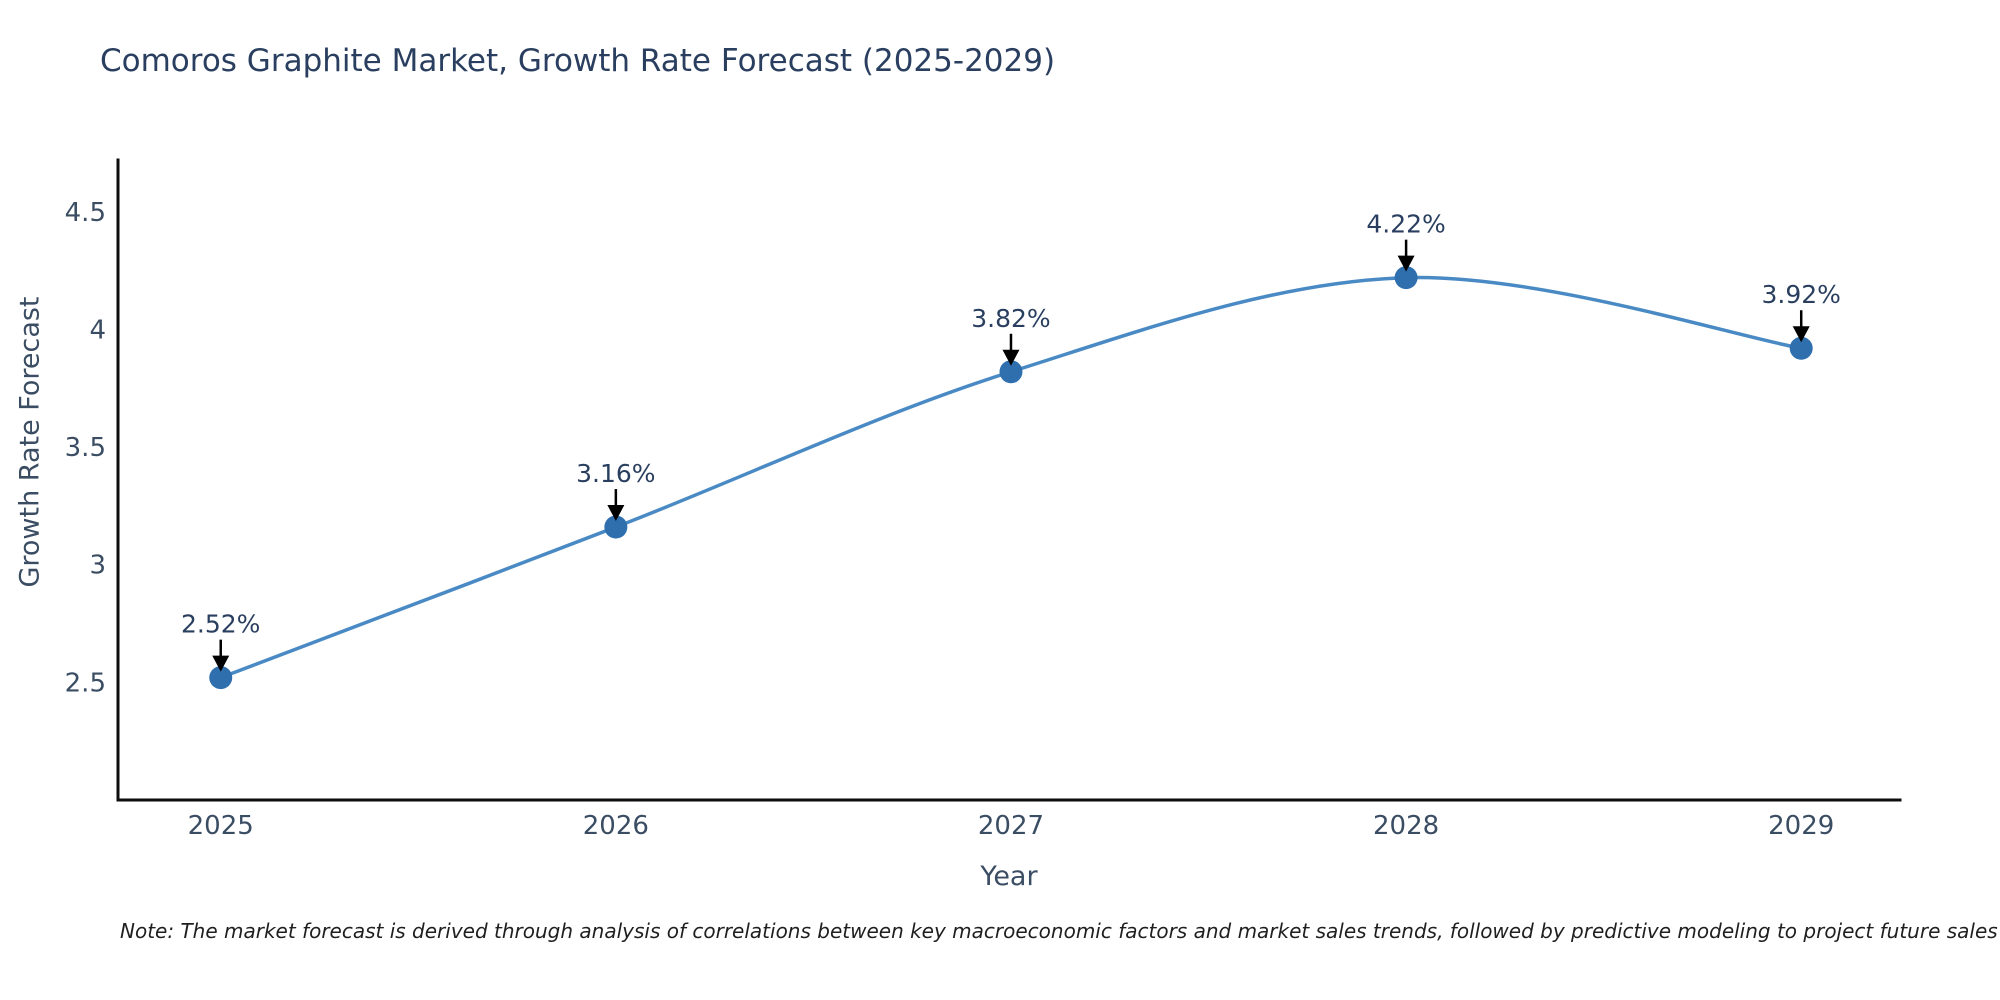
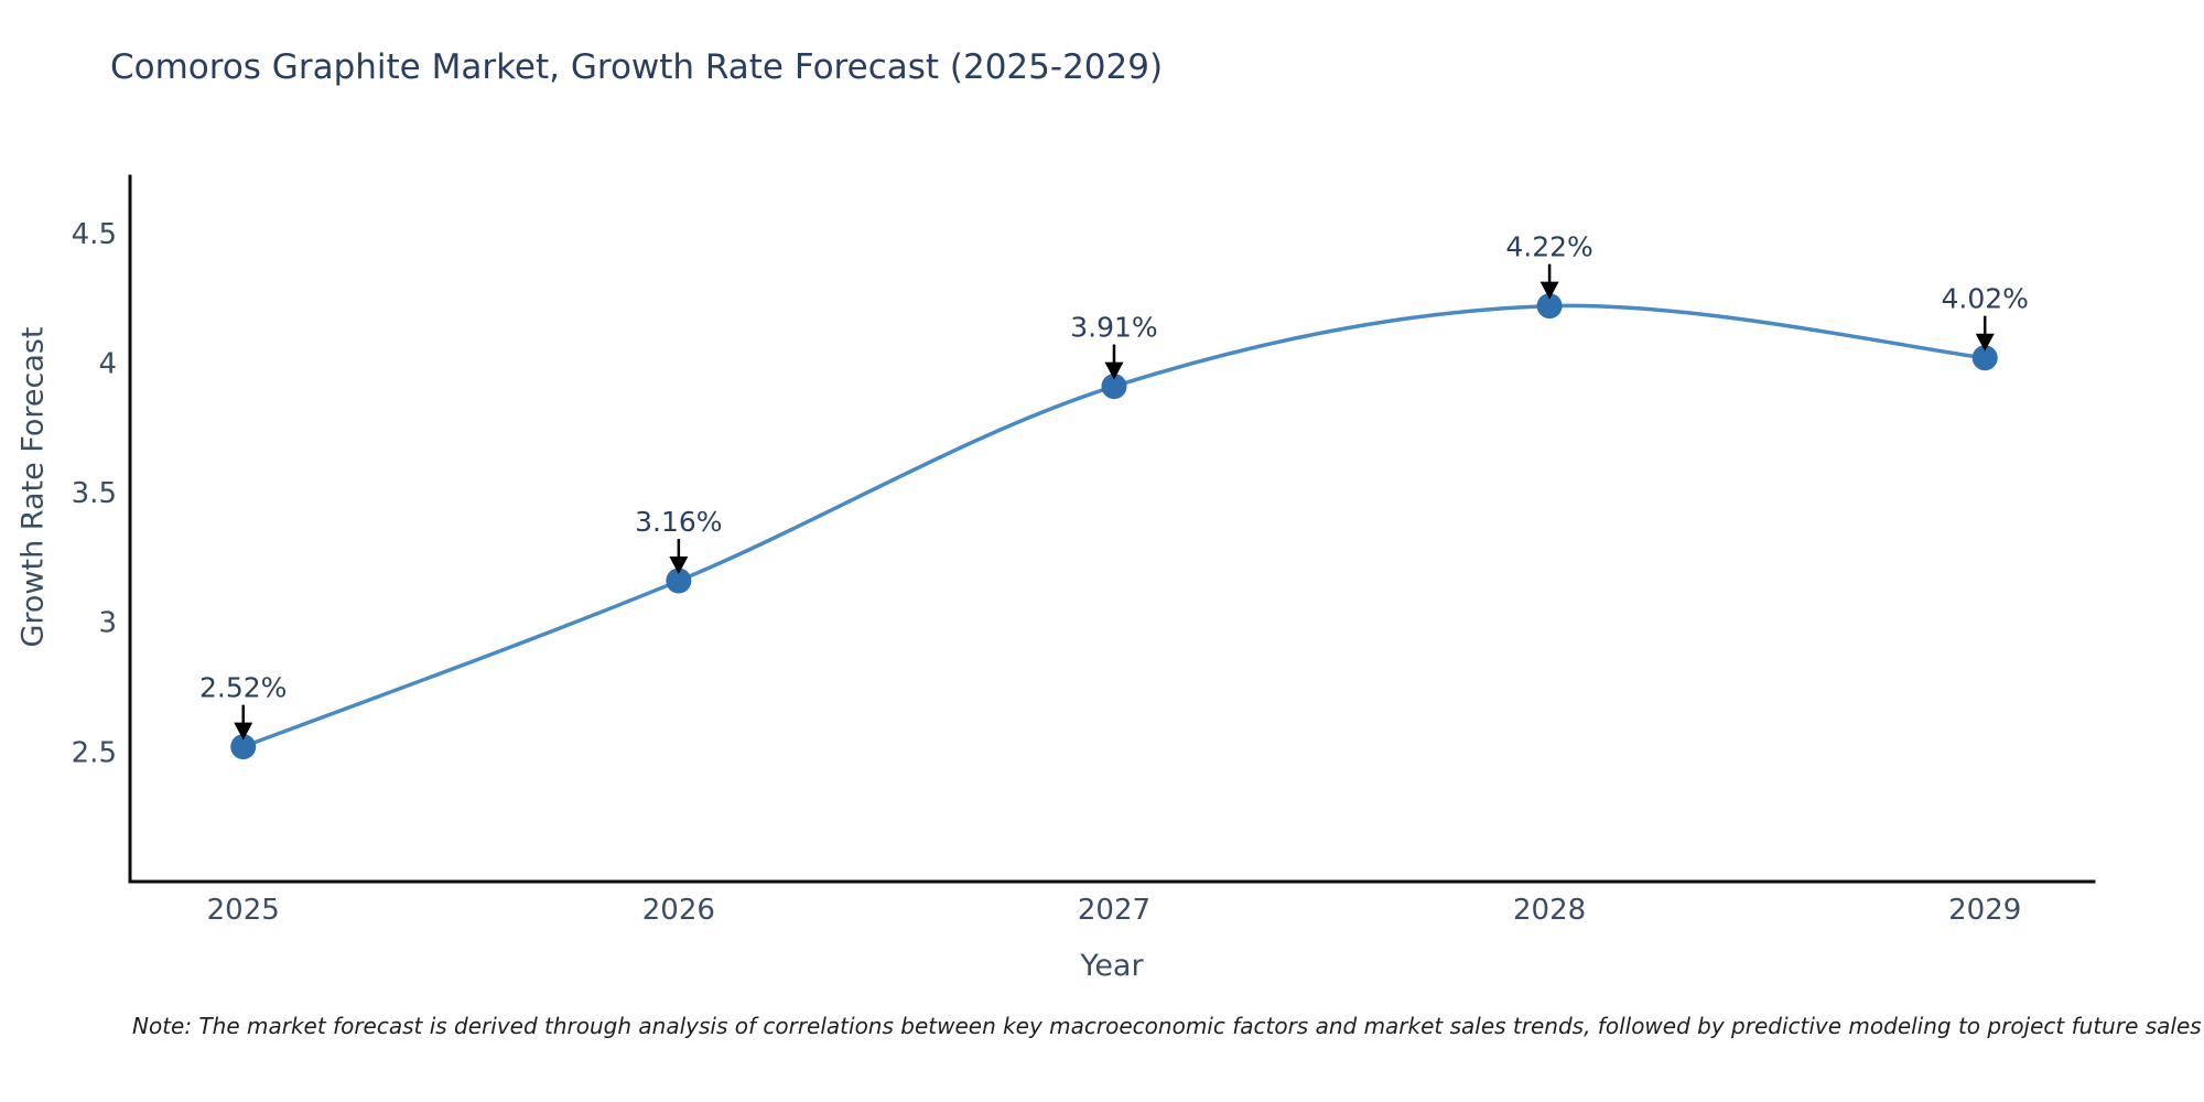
2027: 3.82% -> 3.91%
2029: 3.92% -> 4.02%
